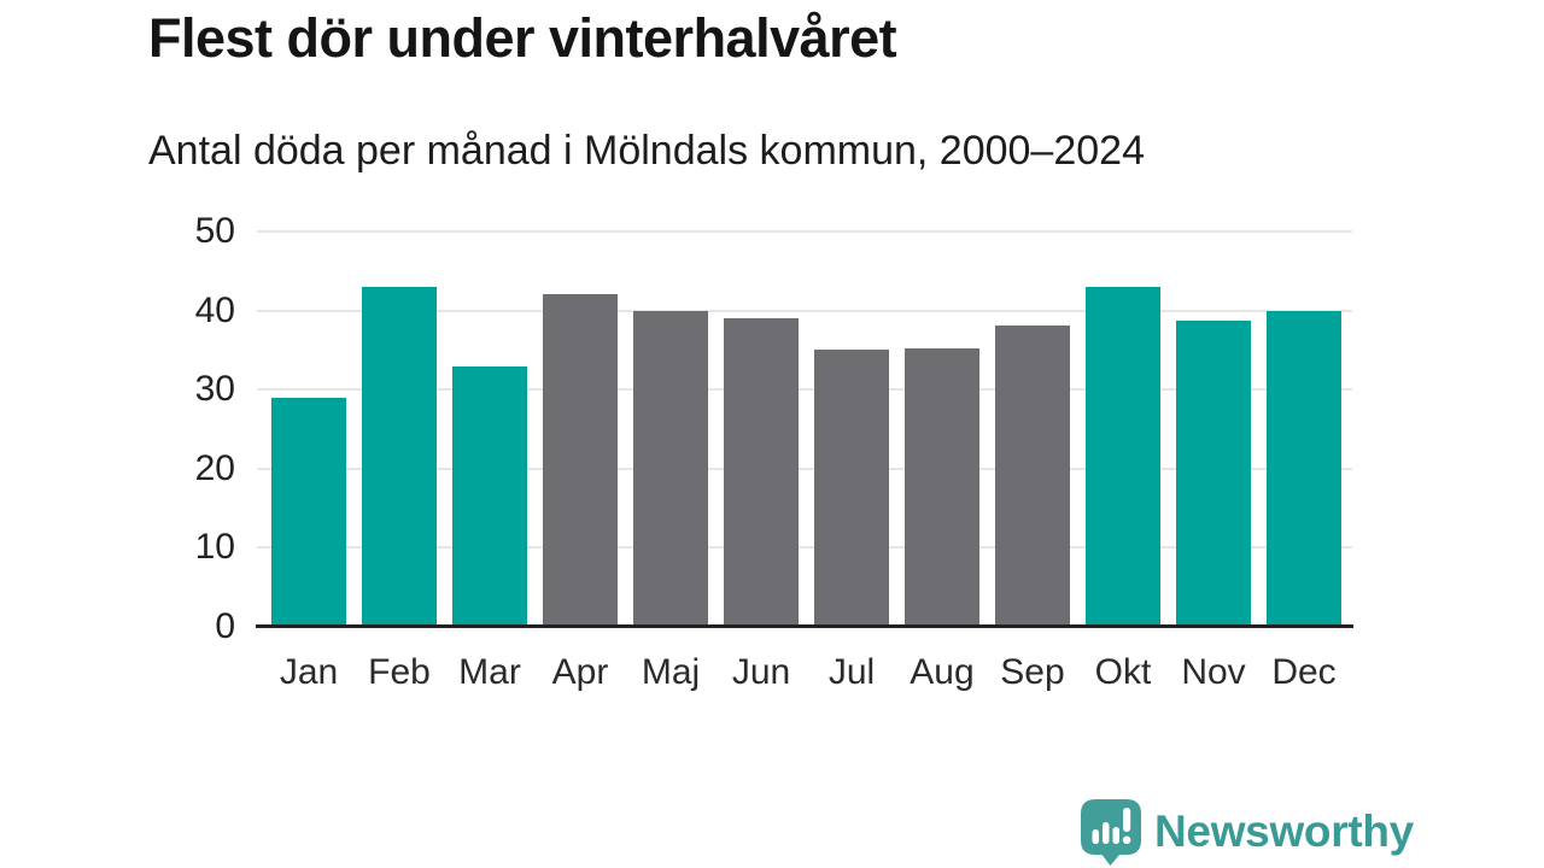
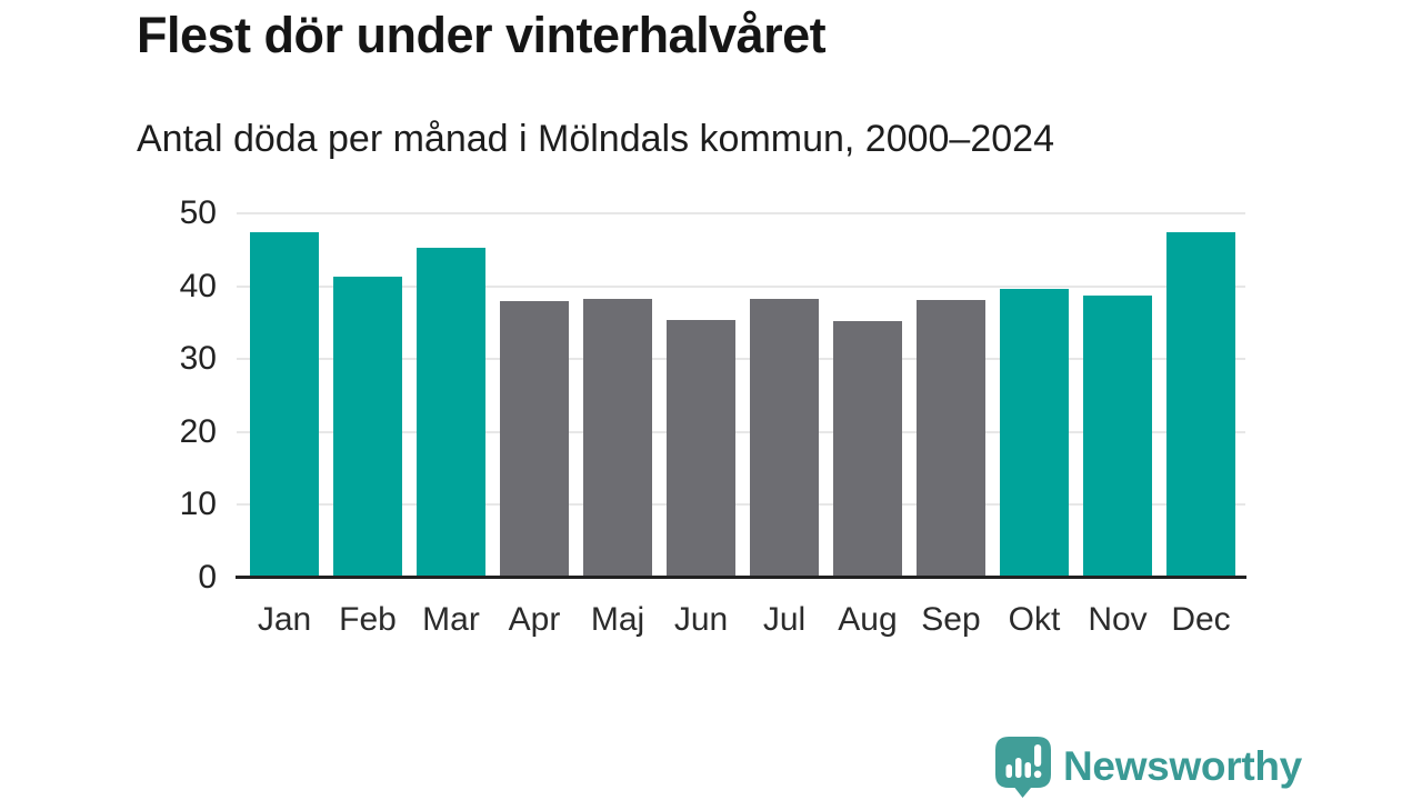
Jan: 29 -> 47
Feb: 43 -> 41
Mar: 33 -> 45
Apr: 42 -> 38
Maj: 40 -> 38
Jun: 39 -> 35
Jul: 35 -> 38
Okt: 43 -> 40
Dec: 40 -> 47
